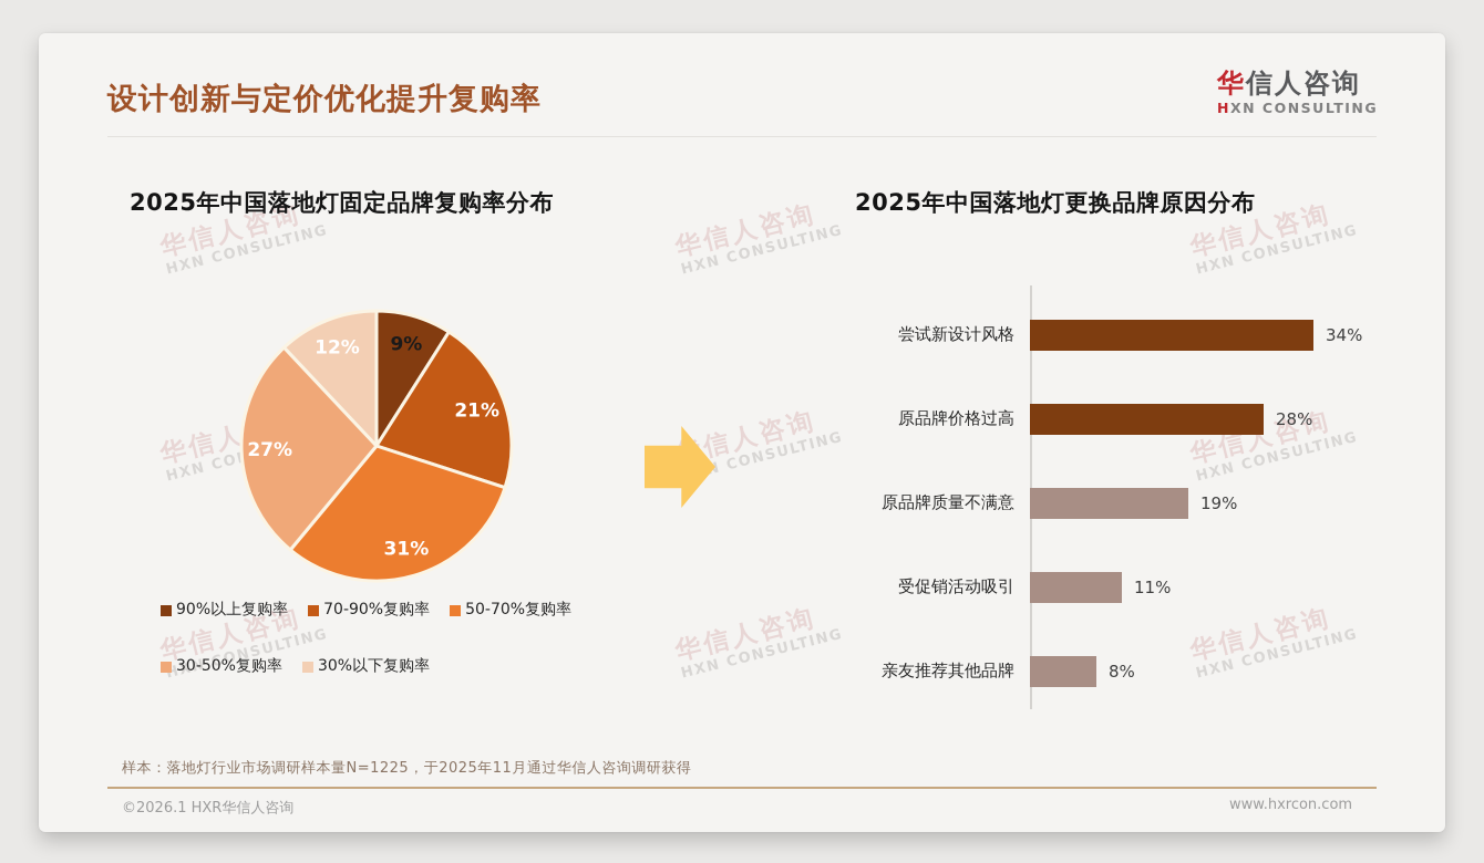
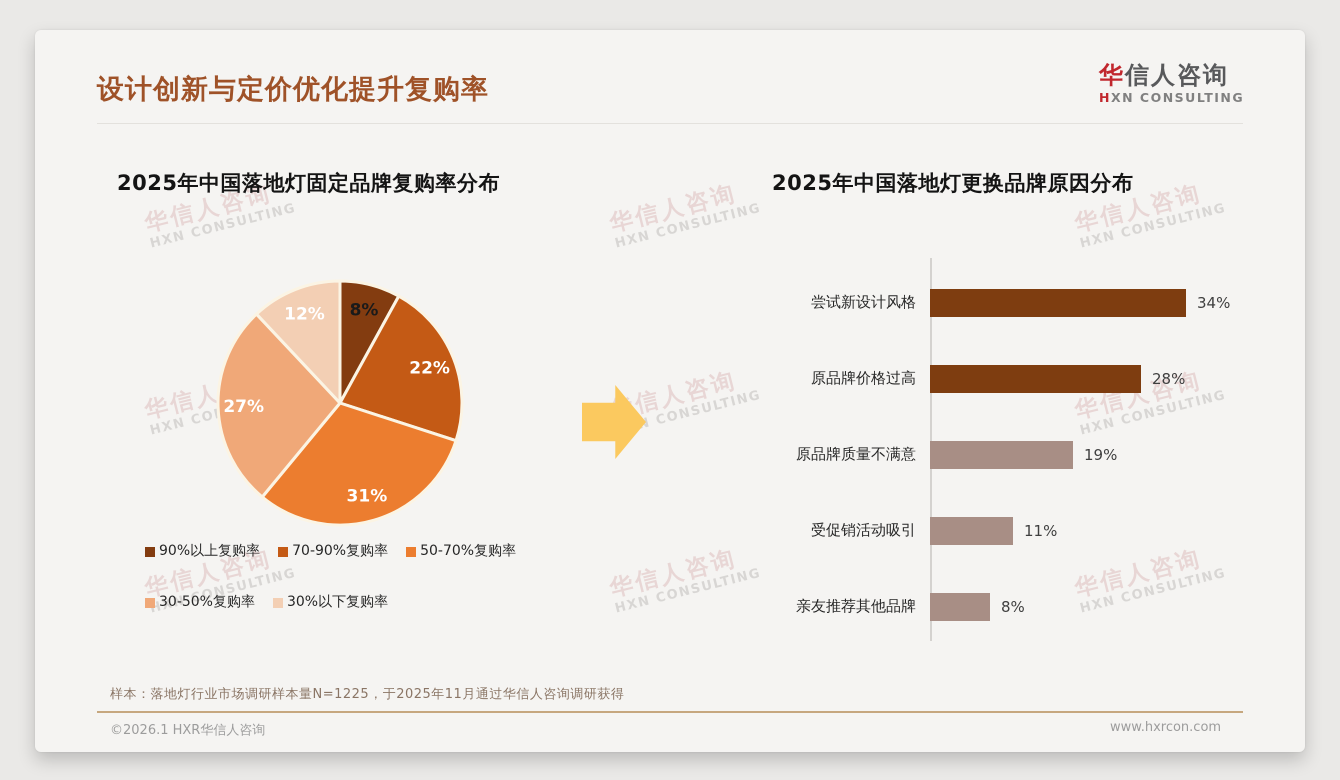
2025年中国落地灯固定品牌复购率分布/90%以上复购率: 9% -> 8%
2025年中国落地灯固定品牌复购率分布/70-90%复购率: 21% -> 22%
